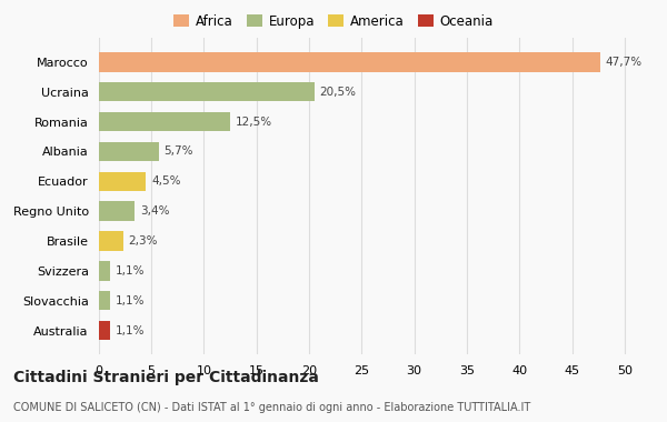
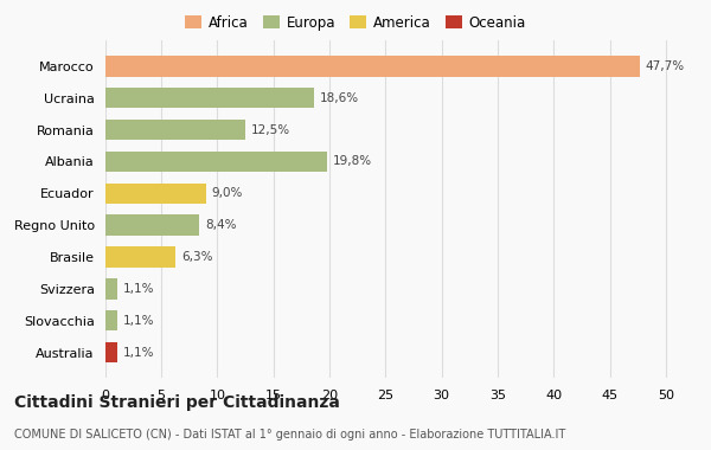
Ucraina: 20,5% -> 18,6%
Albania: 5,7% -> 19,8%
Ecuador: 4,5% -> 9,0%
Regno Unito: 3,4% -> 8,4%
Brasile: 2,3% -> 6,3%
